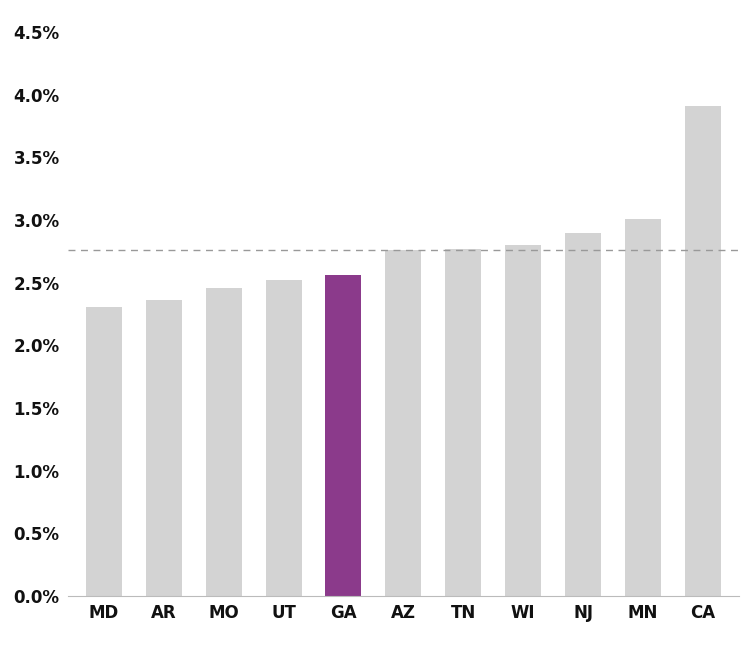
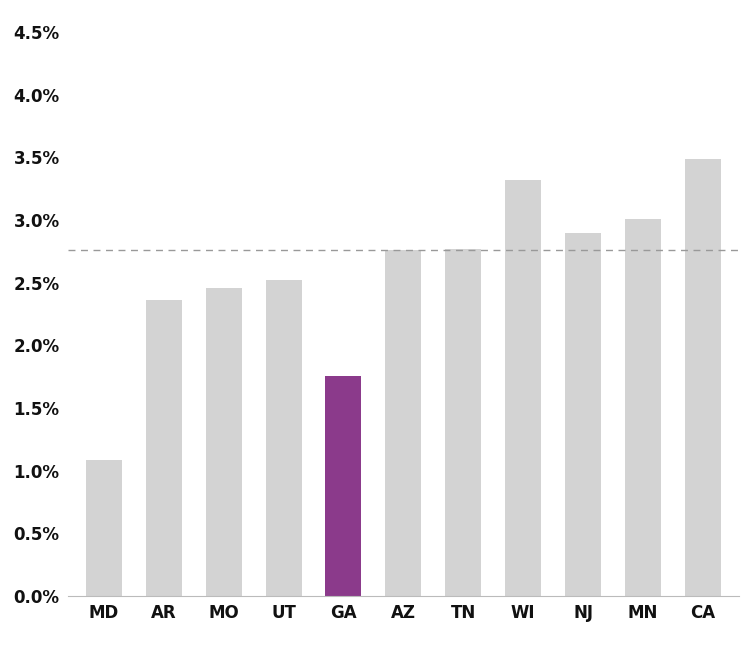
MD: 2.31% -> 1.09%
GA: 2.56% -> 1.76%
WI: 2.80% -> 3.32%
CA: 3.91% -> 3.49%
